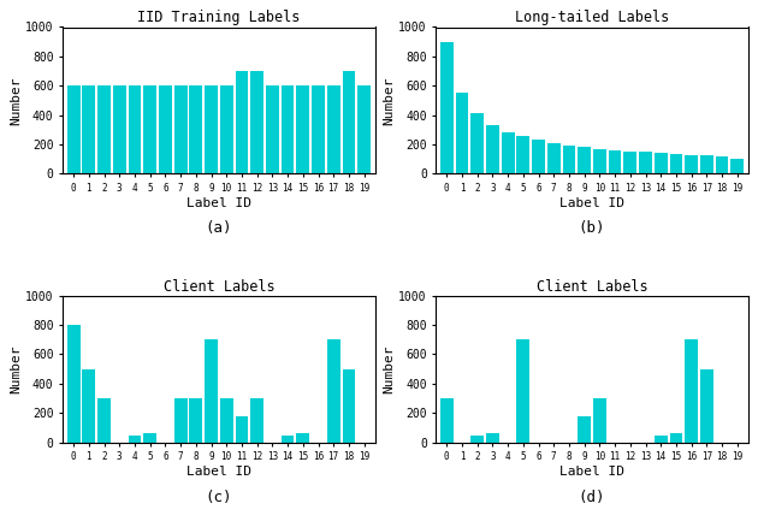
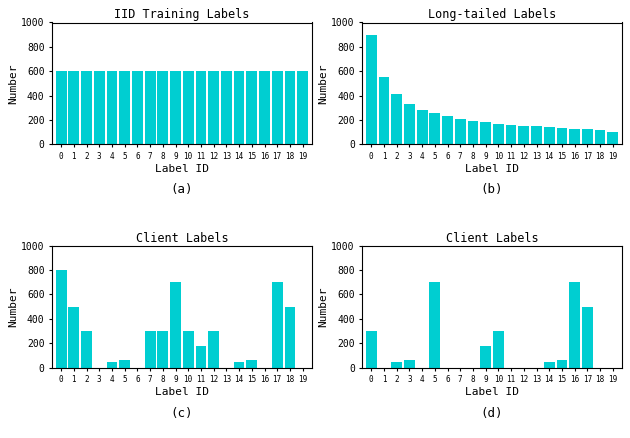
IID Training Labels/11: 700 -> 600
IID Training Labels/12: 700 -> 600
IID Training Labels/18: 700 -> 600
